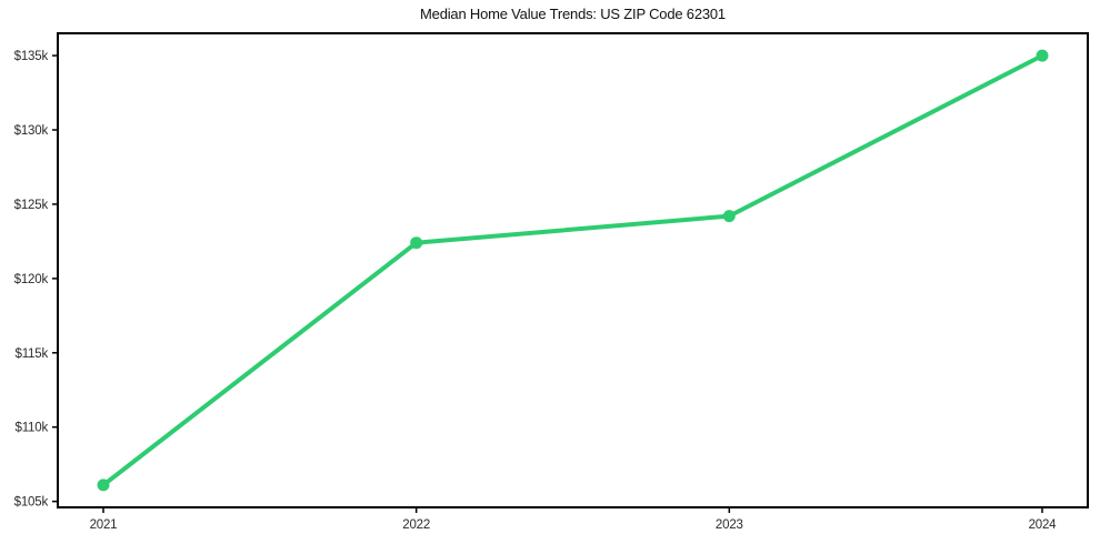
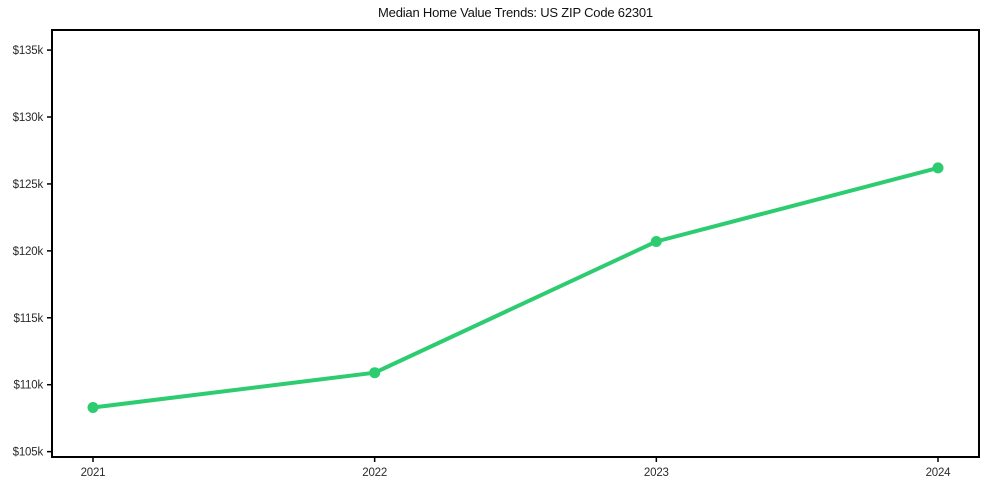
2021: $106.1k -> $108.3k
2022: $122.4k -> $110.9k
2023: $124.2k -> $120.7k
2024: $135.0k -> $126.2k
